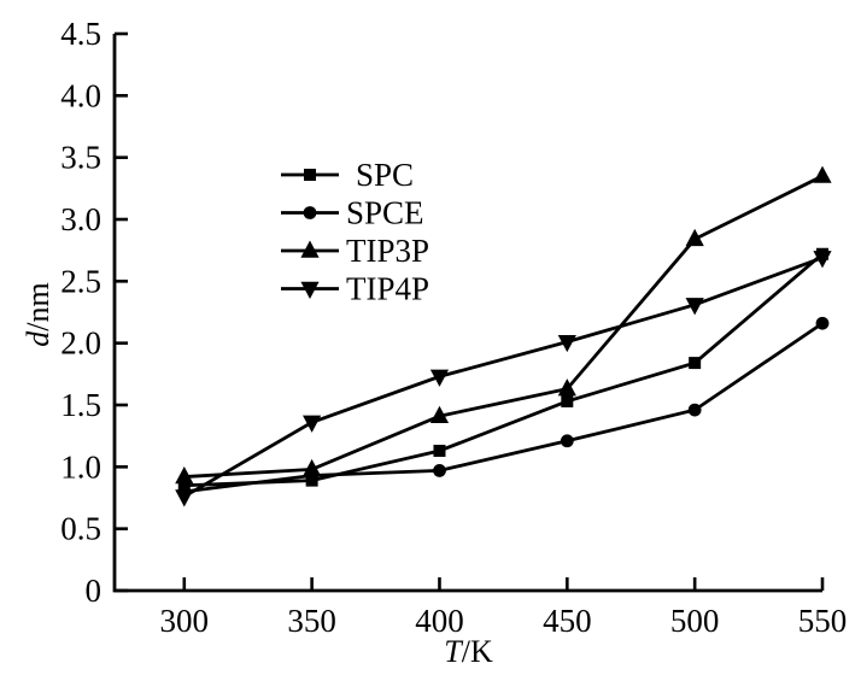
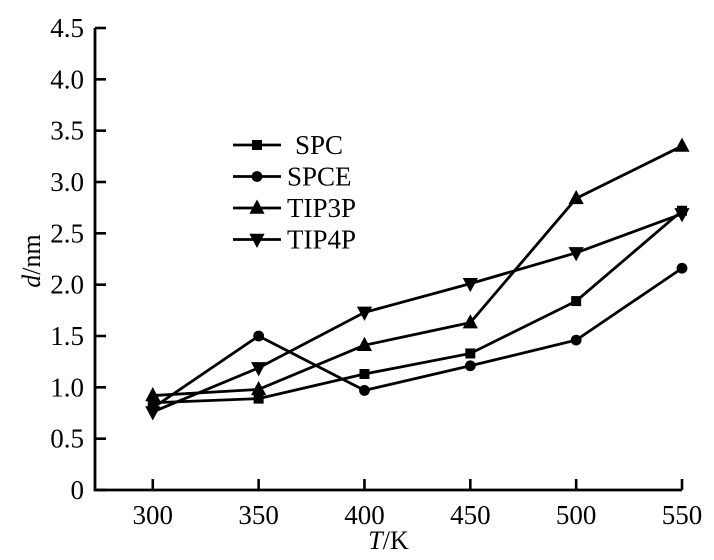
SPCE/350: 0.93 -> 1.50
TIP4P/350: 1.36 -> 1.19
SPC/450: 1.53 -> 1.33
